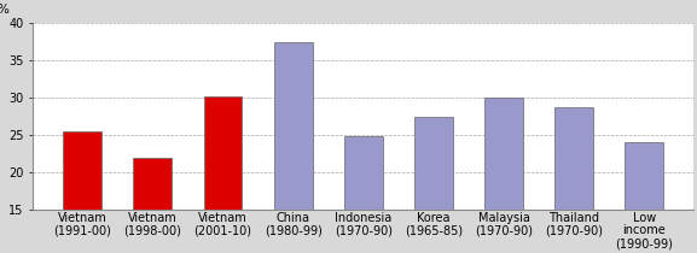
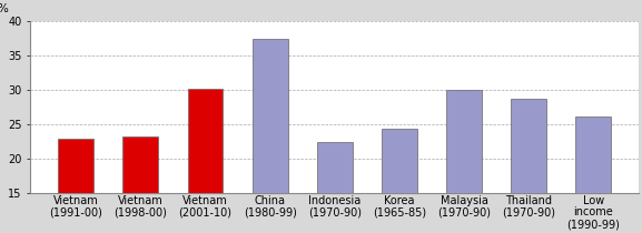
Vietnam (1991-00): 25.5 -> 23.0
Vietnam (1998-00): 22.0 -> 23.2
Indonesia (1970-90): 24.8 -> 22.4
Korea (1965-85): 27.5 -> 24.4
Low income (1990-99): 24.0 -> 26.2
